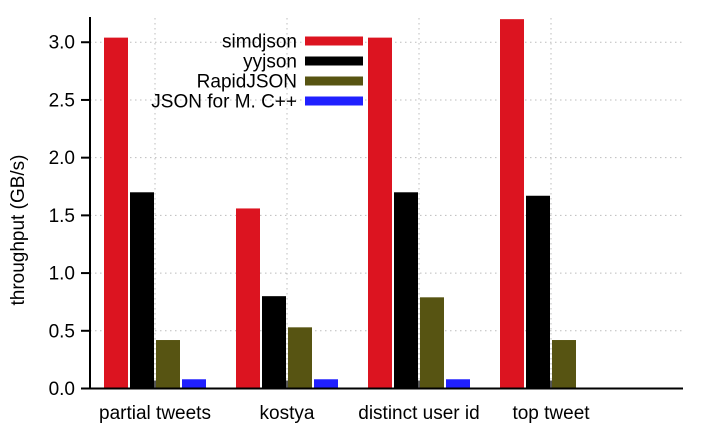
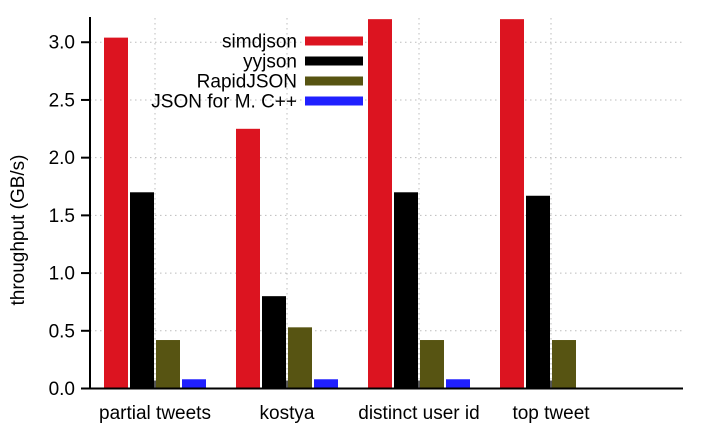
simdjson/kostya: 1.56 -> 2.25
simdjson/distinct user id: 3.04 -> 3.20
RapidJSON/distinct user id: 0.79 -> 0.42
